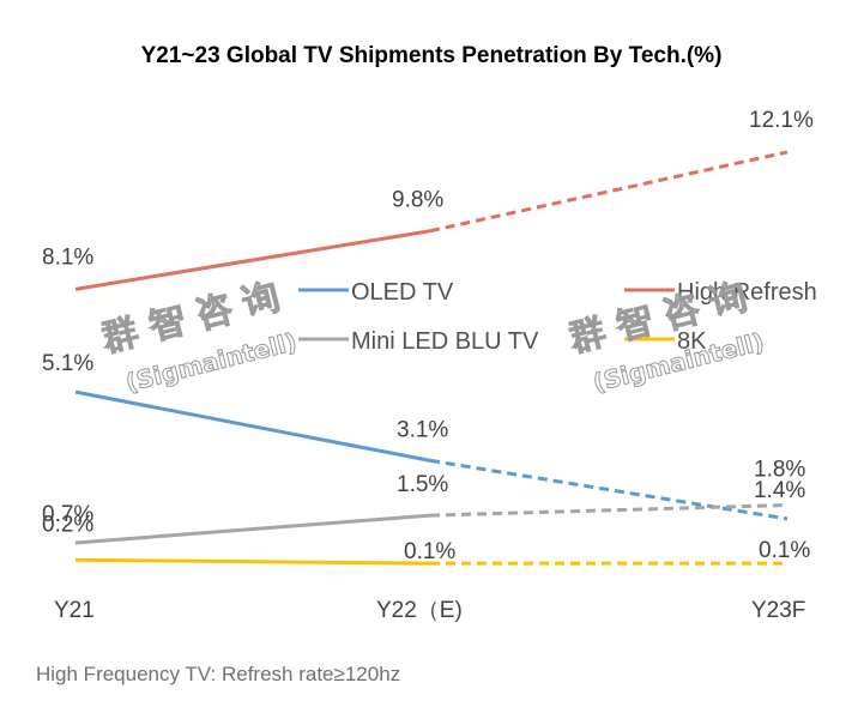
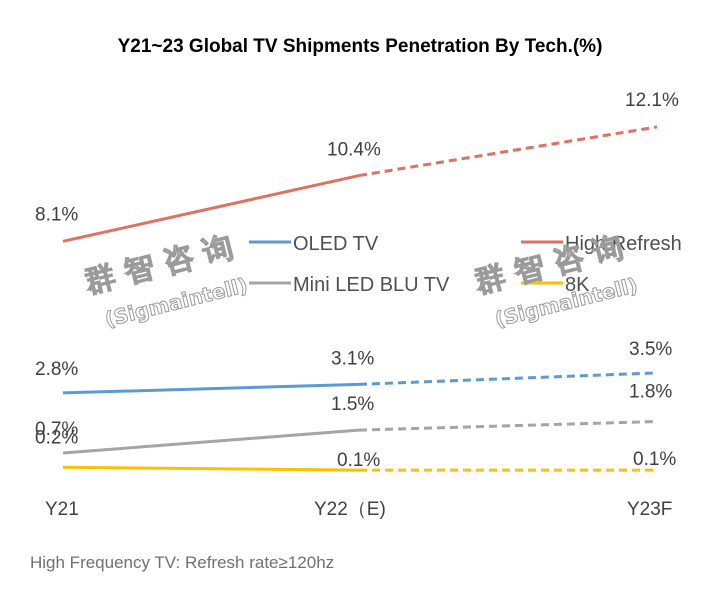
OLED TV/Y21: 5.1% -> 2.8%
High Refresh/Y22（E): 9.8% -> 10.4%
OLED TV/Y23F: 1.4% -> 3.5%
